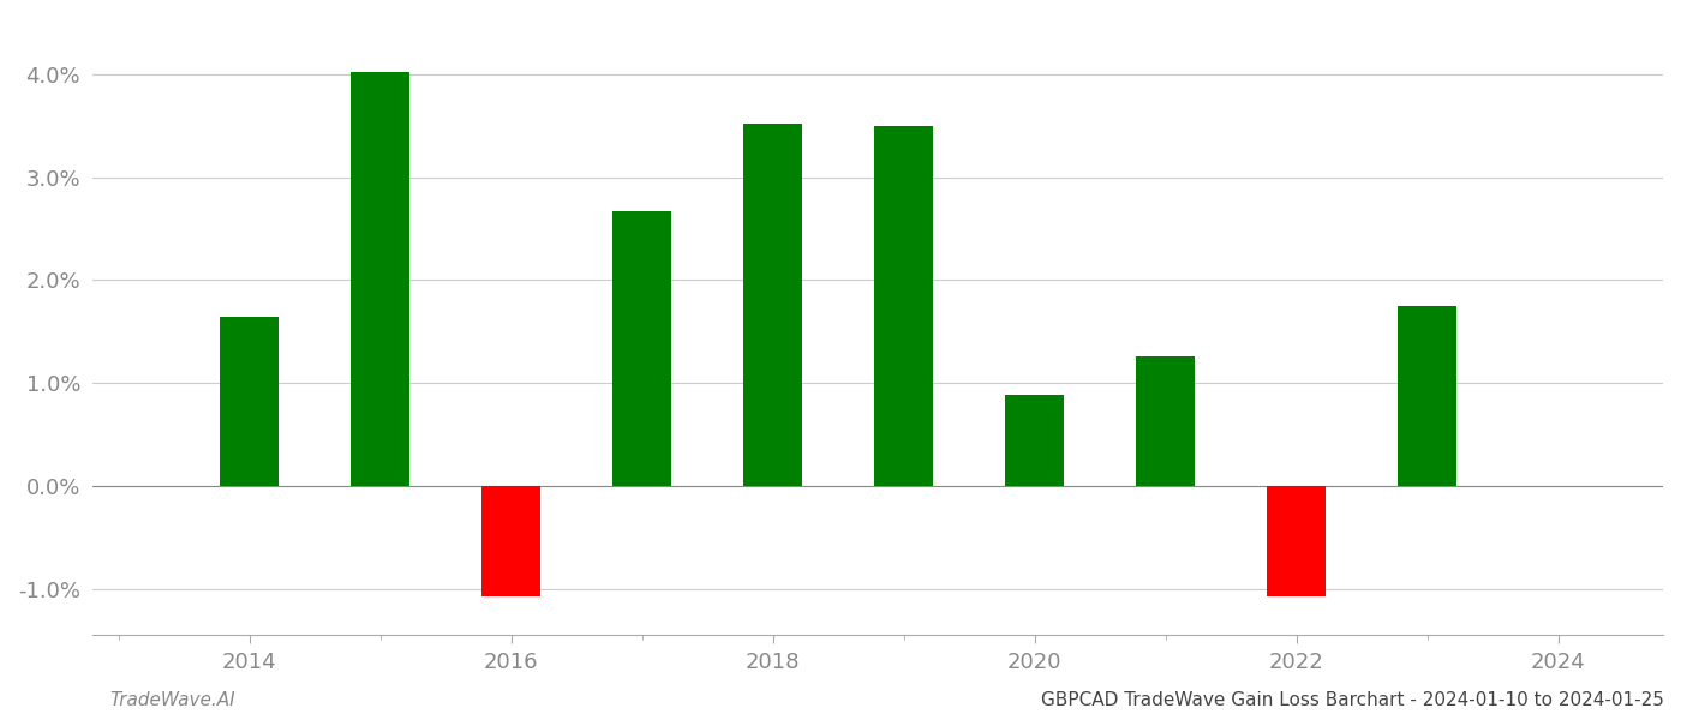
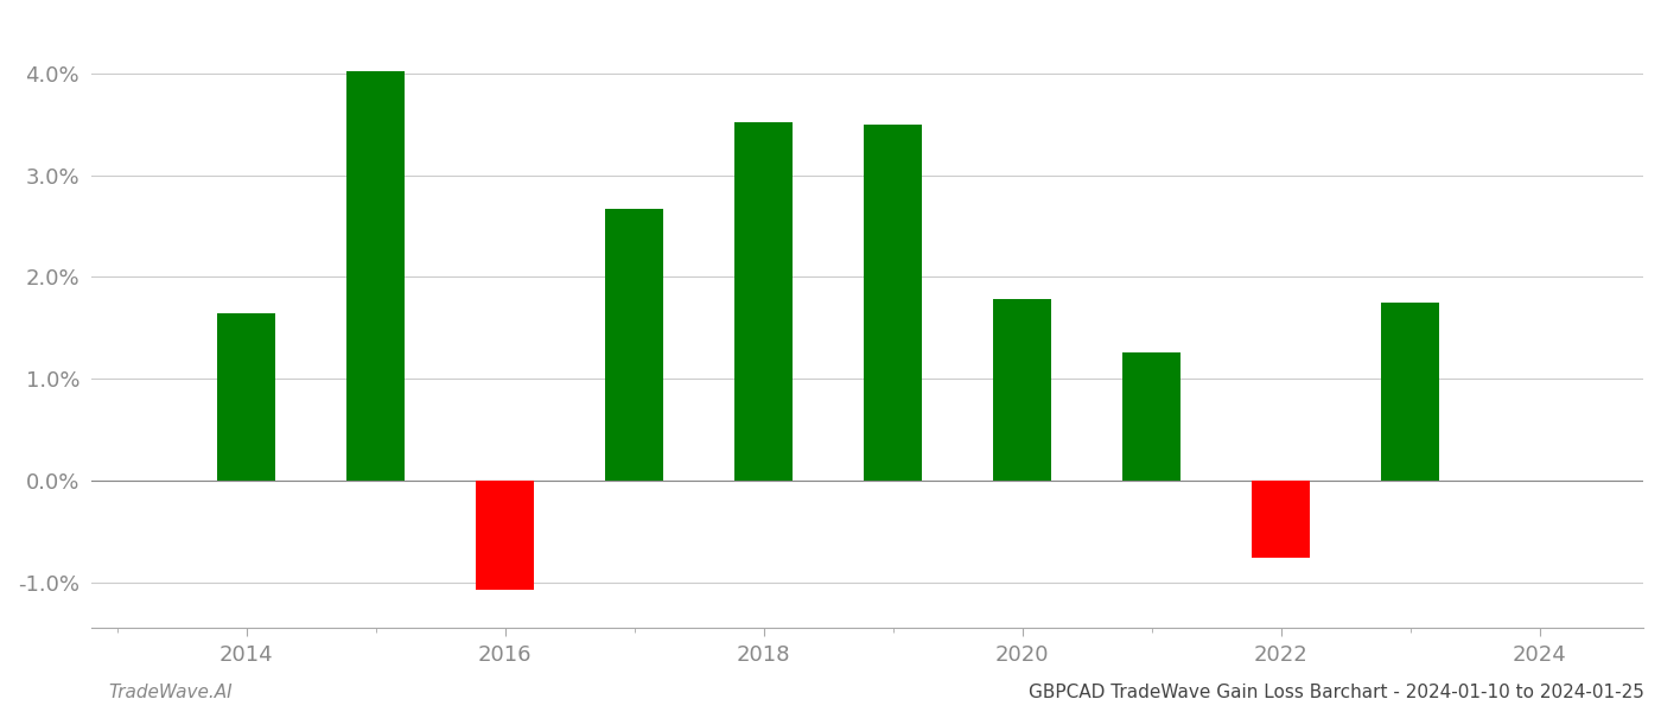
2020: 0.88% -> 1.78%
2022: -1.07% -> -0.76%
